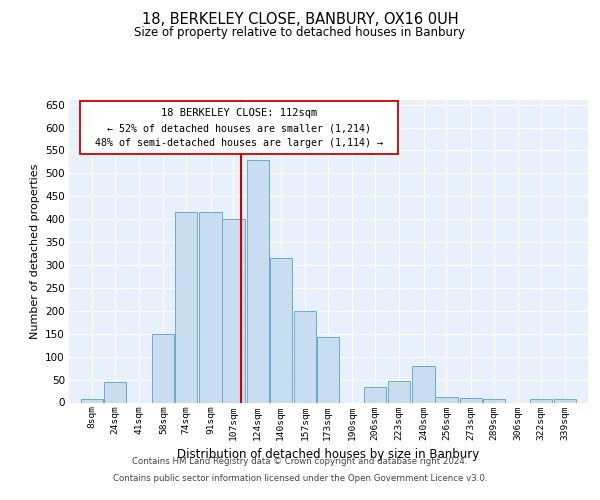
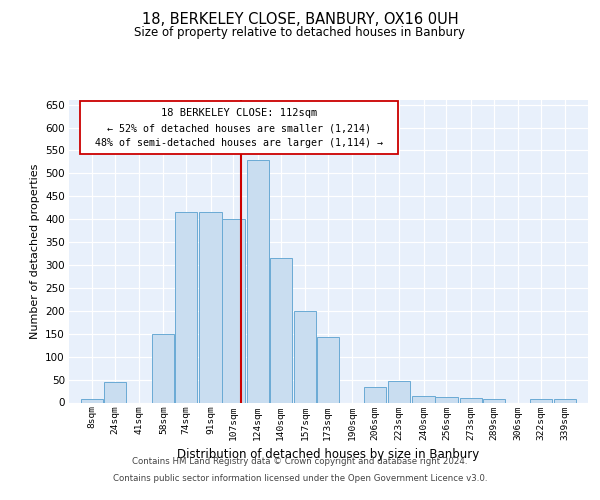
240sqm: 80 -> 15
